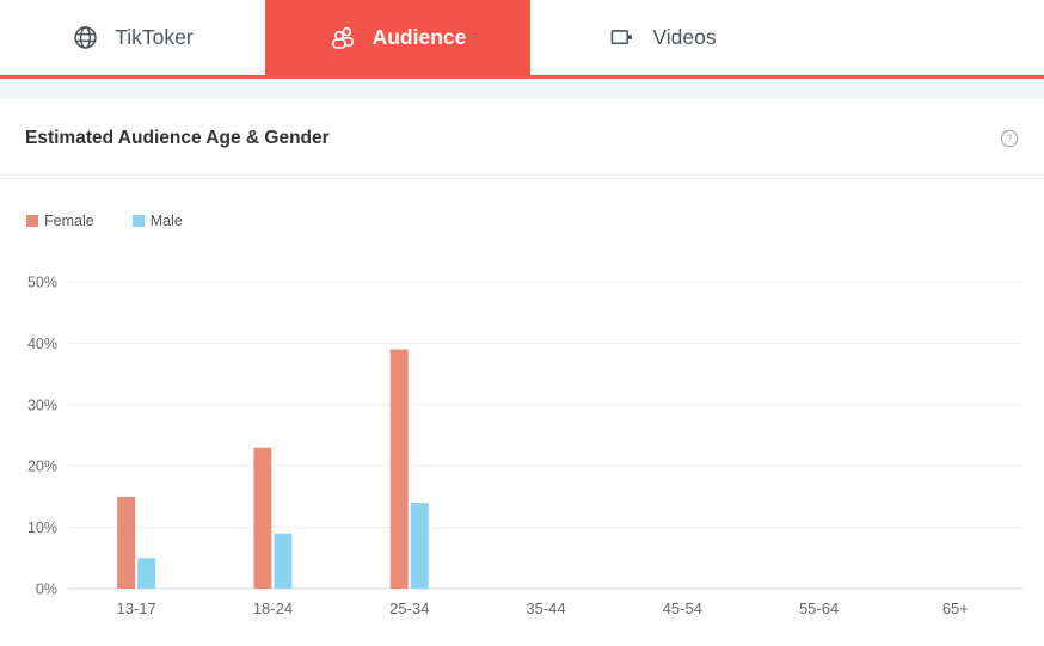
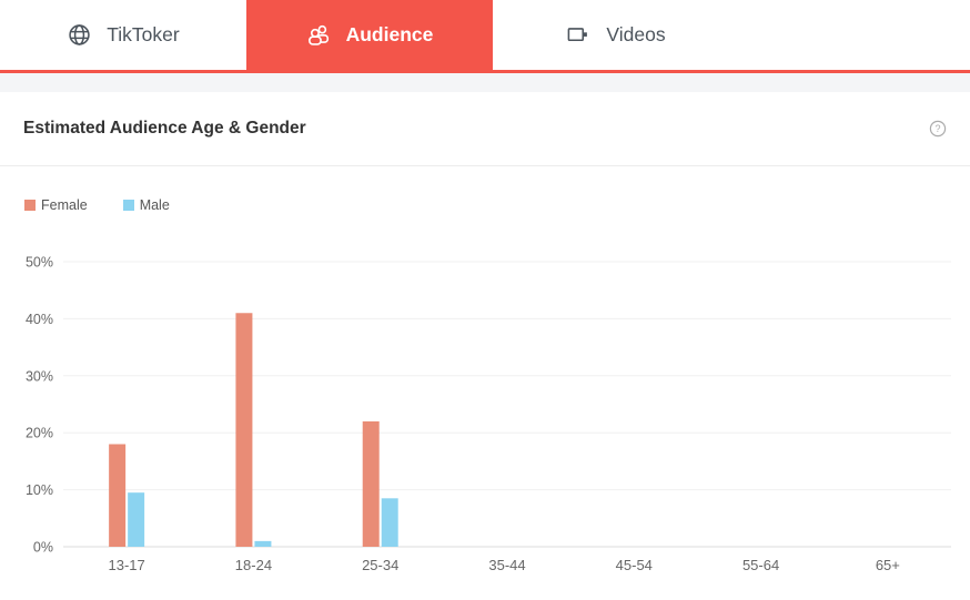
Female/13-17: 15% -> 18%
Male/13-17: 5% -> 10%
Female/18-24: 23% -> 41%
Male/18-24: 9% -> 1%
Female/25-34: 39% -> 22%
Male/25-34: 14% -> 8%
